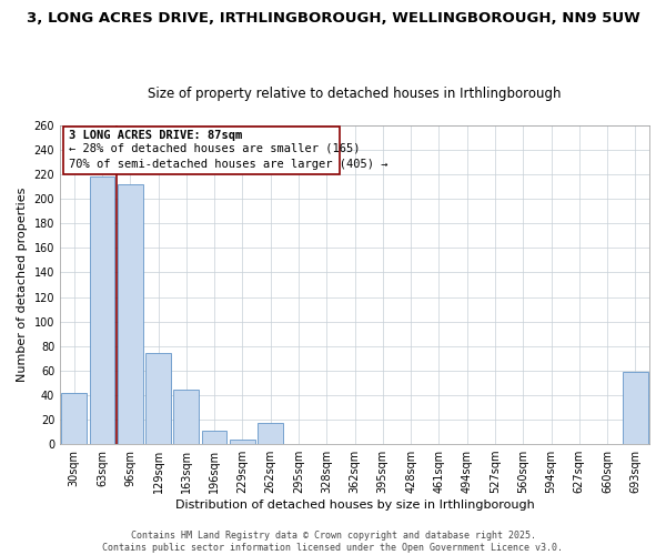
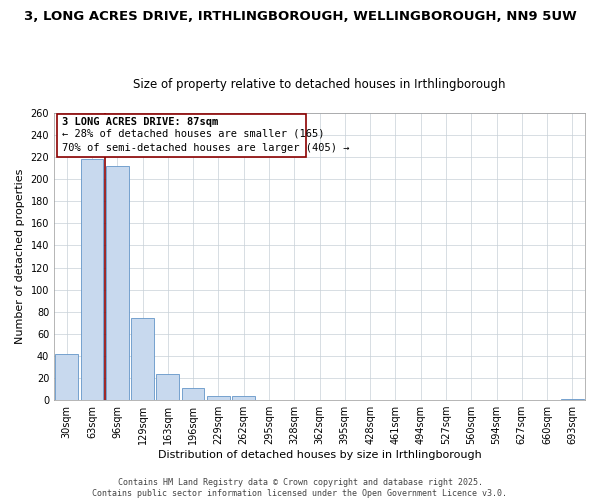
163sqm: 44 -> 24
262sqm: 17 -> 4
693sqm: 59 -> 1
